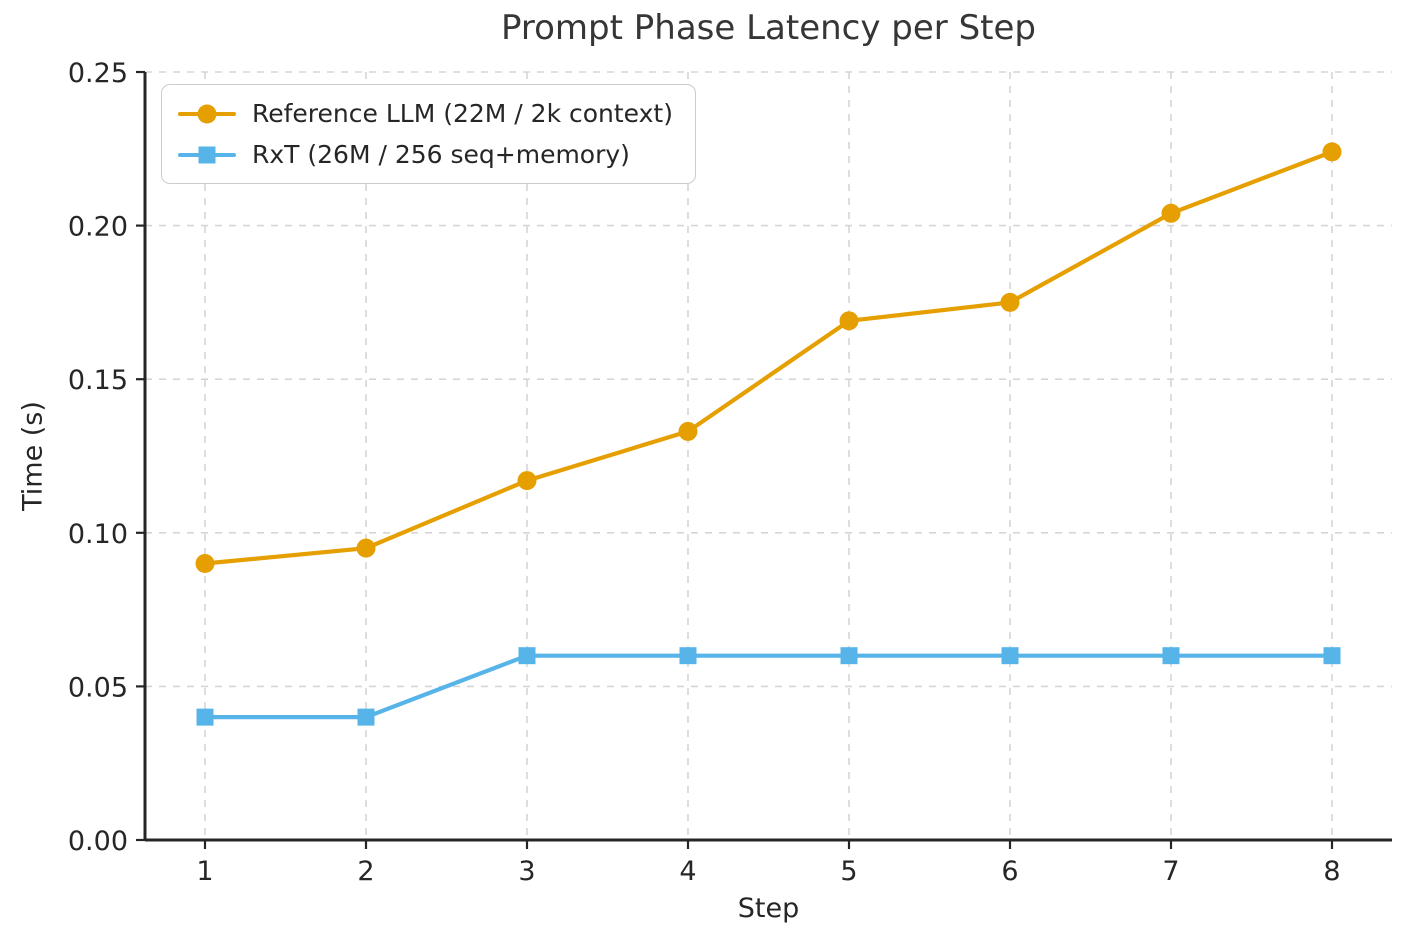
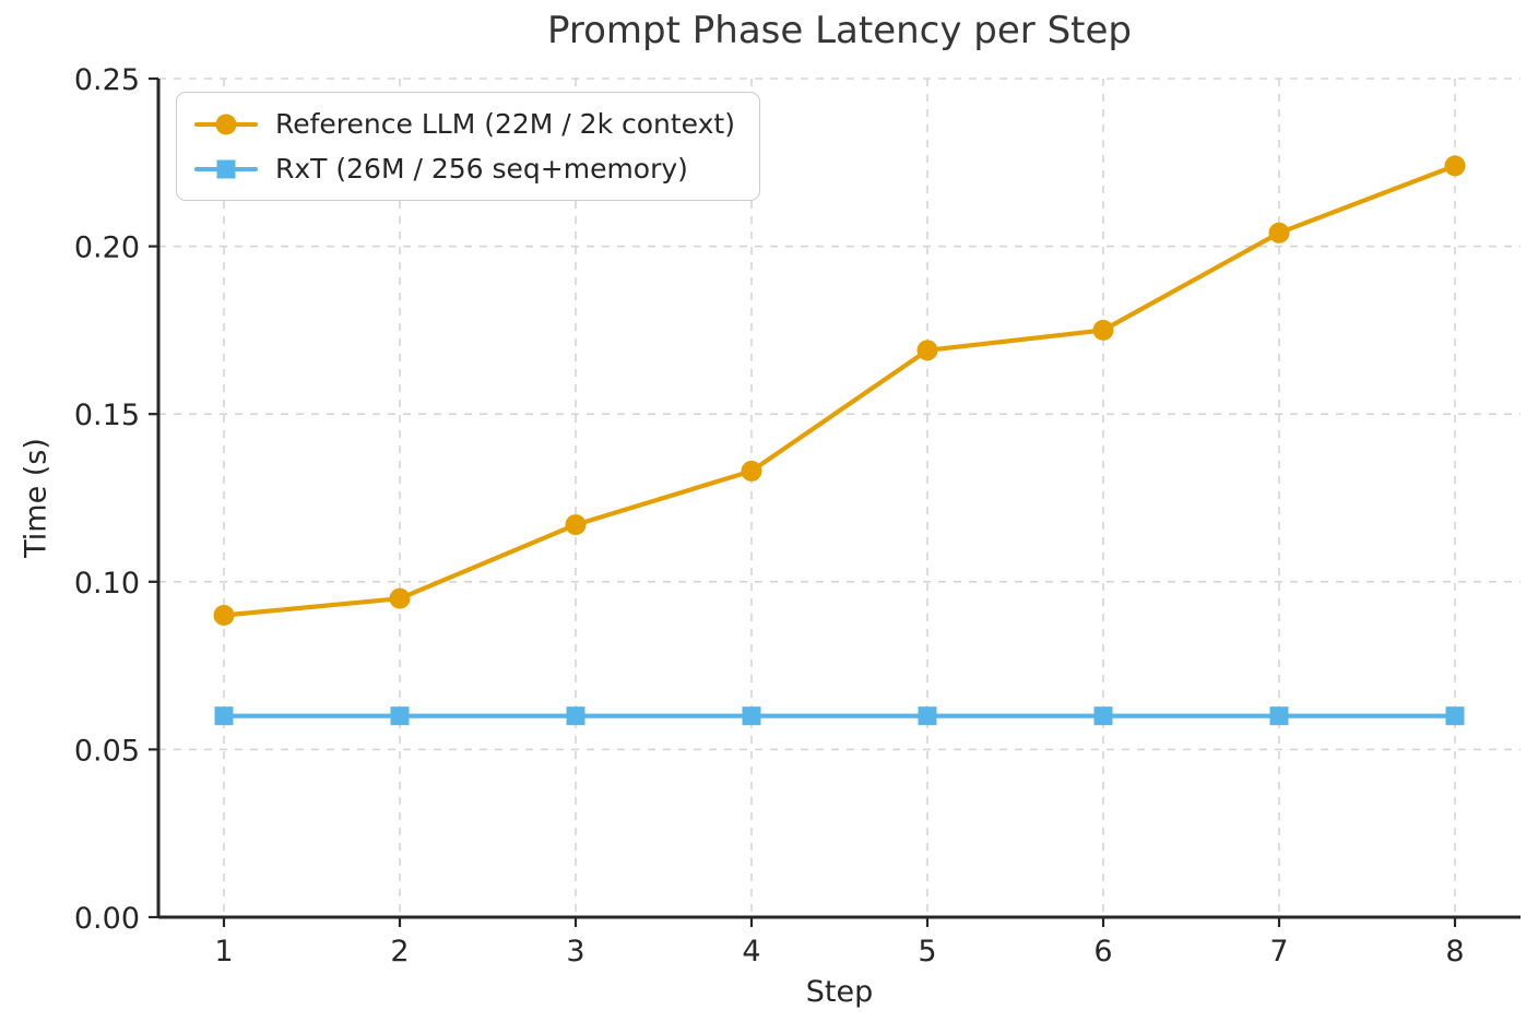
RxT (26M / 256 seq+memory)/1: 0.04 -> 0.06
RxT (26M / 256 seq+memory)/2: 0.04 -> 0.06
